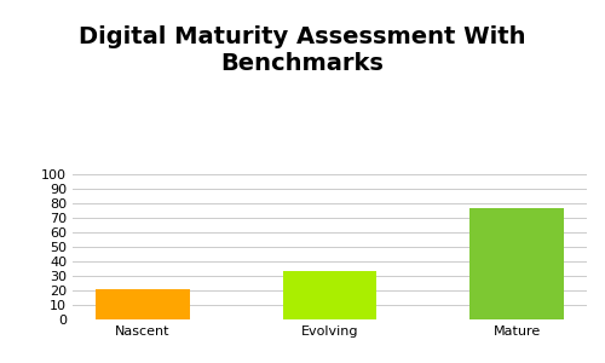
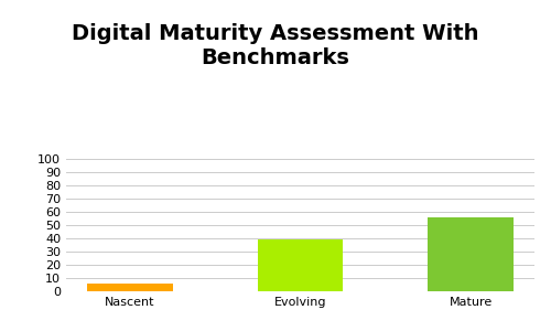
Nascent: 21 -> 6
Evolving: 33 -> 39
Mature: 77 -> 56
